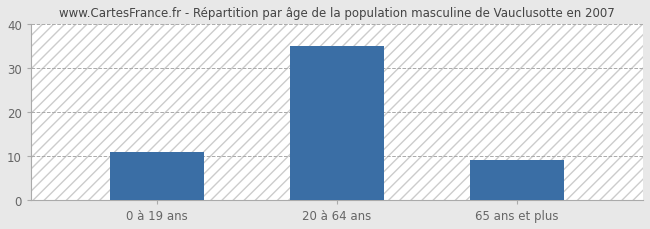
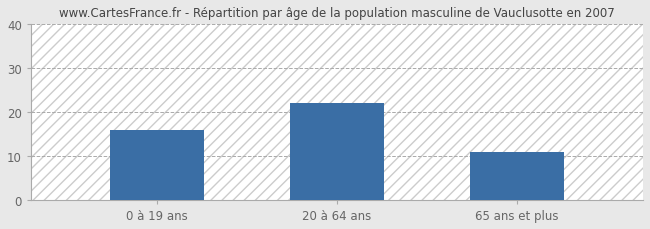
0 à 19 ans: 11 -> 16
20 à 64 ans: 35 -> 22
65 ans et plus: 9 -> 11
